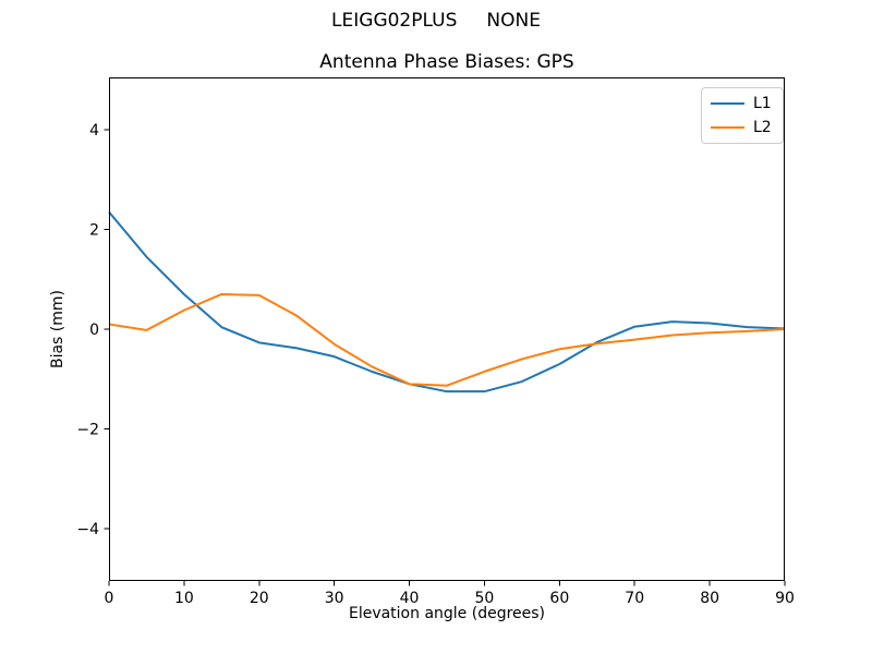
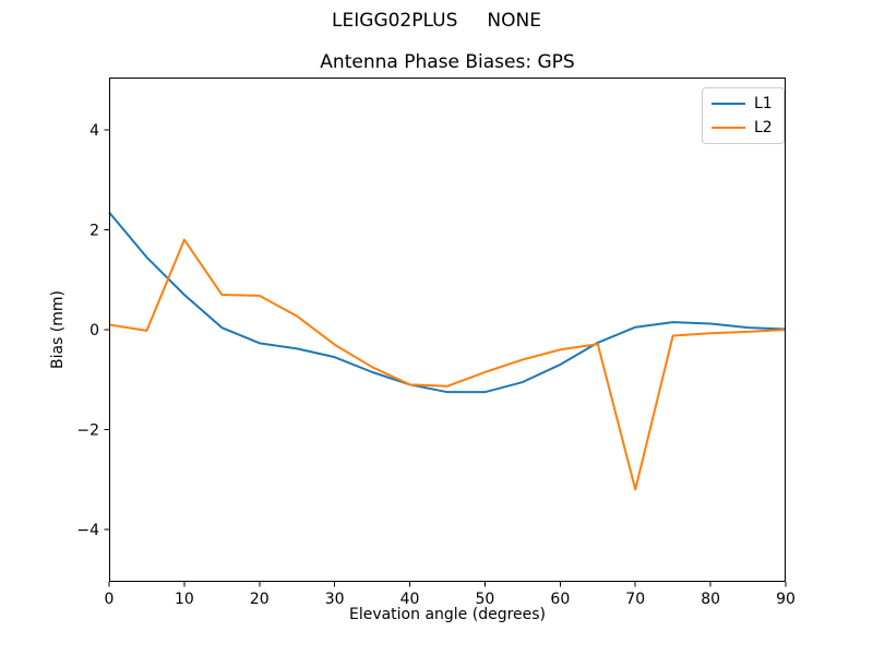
L2/10: 0.4 -> 1.8
L2/70: -0.2 -> -3.2
